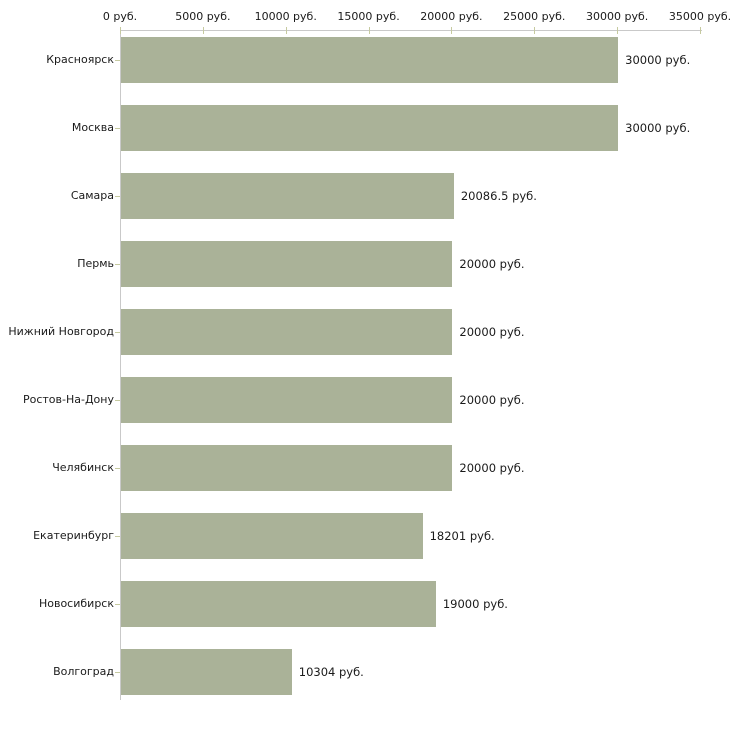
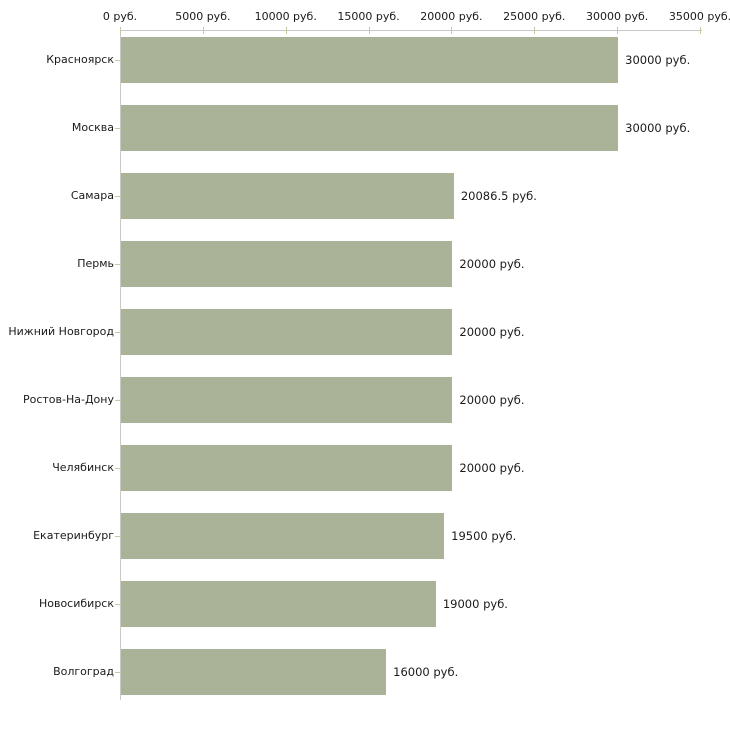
Екатеринбург: 18201 -> 19500
Волгоград: 10304 -> 16000
